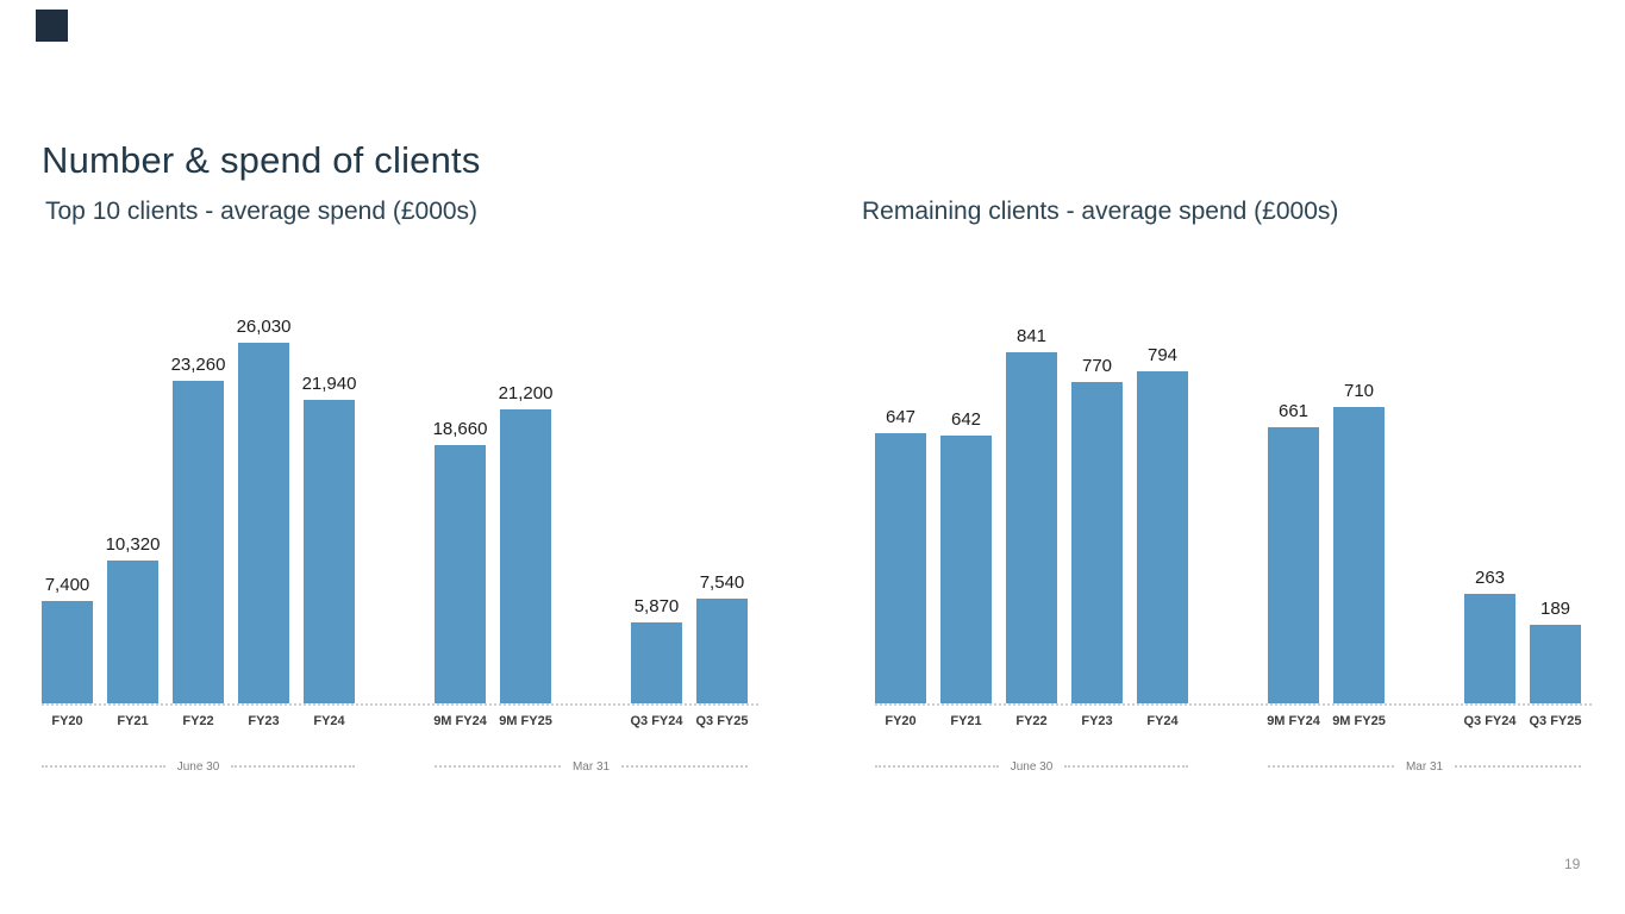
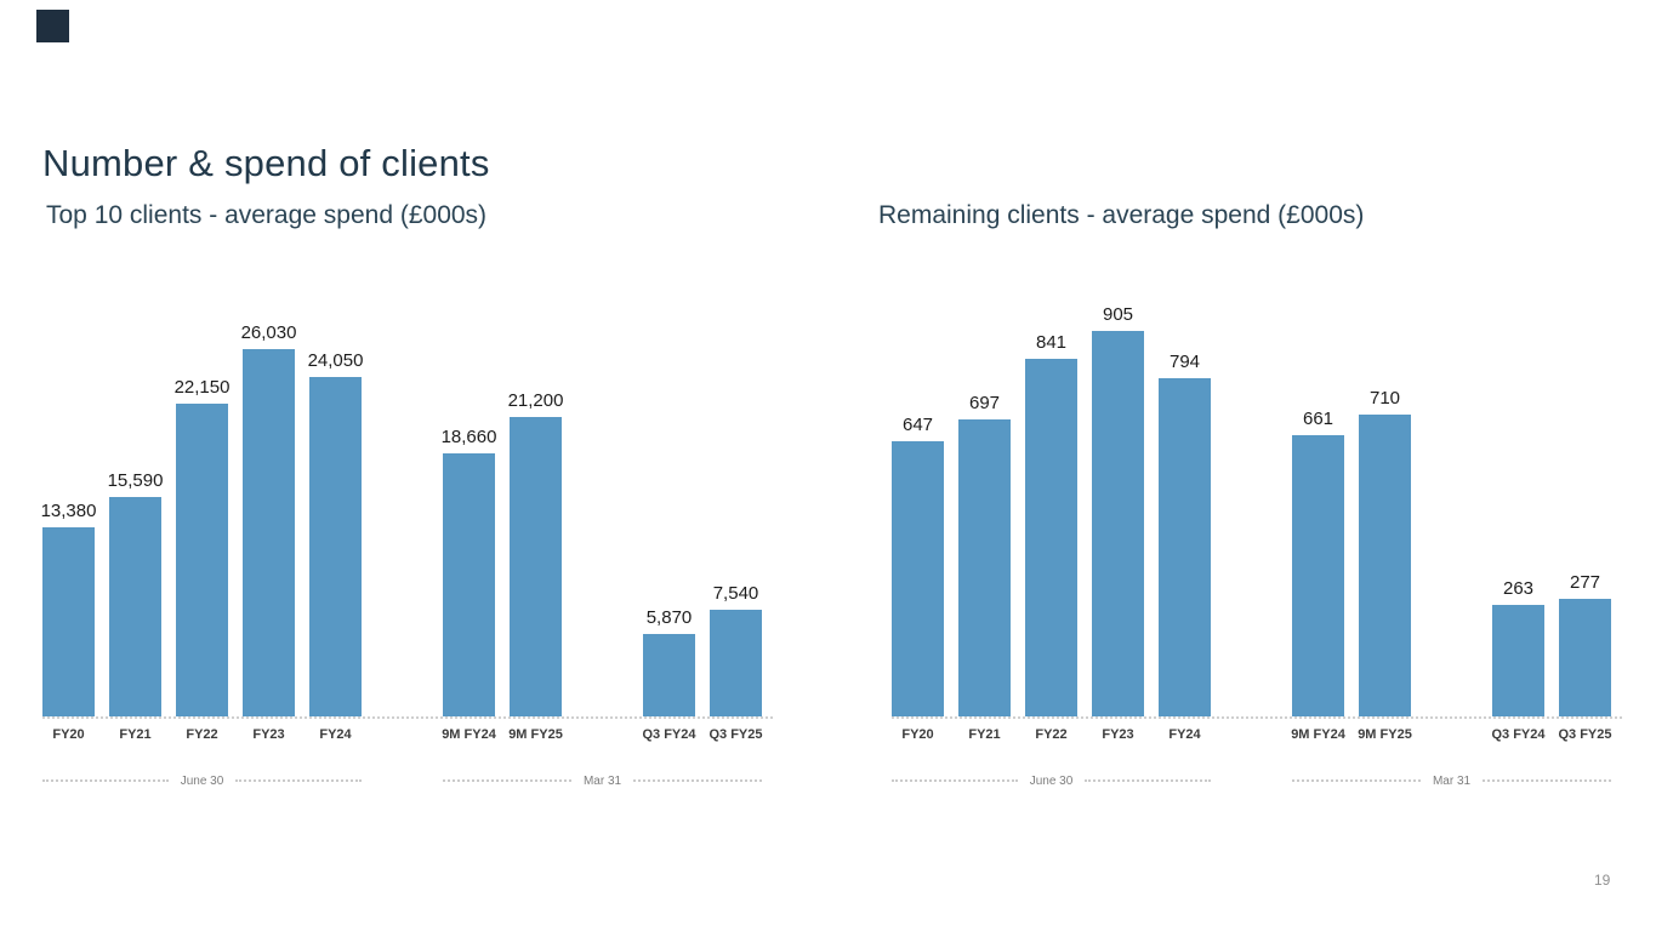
Top 10 clients - average spend (£000s)/FY20: 7,400 -> 13,380
Top 10 clients - average spend (£000s)/FY21: 10,320 -> 15,590
Top 10 clients - average spend (£000s)/FY22: 23,260 -> 22,150
Top 10 clients - average spend (£000s)/FY24: 21,940 -> 24,050
Remaining clients - average spend (£000s)/FY21: 642 -> 697
Remaining clients - average spend (£000s)/FY23: 770 -> 905
Remaining clients - average spend (£000s)/Q3 FY25: 189 -> 277
